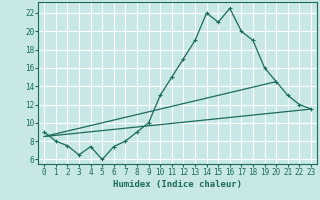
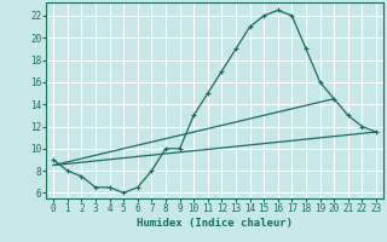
4: 7.4 -> 6.5
6: 7.4 -> 6.5
8: 9.0 -> 10.0
14: 22.0 -> 21.0
15: 21.0 -> 22.0
17: 20.0 -> 22.0
